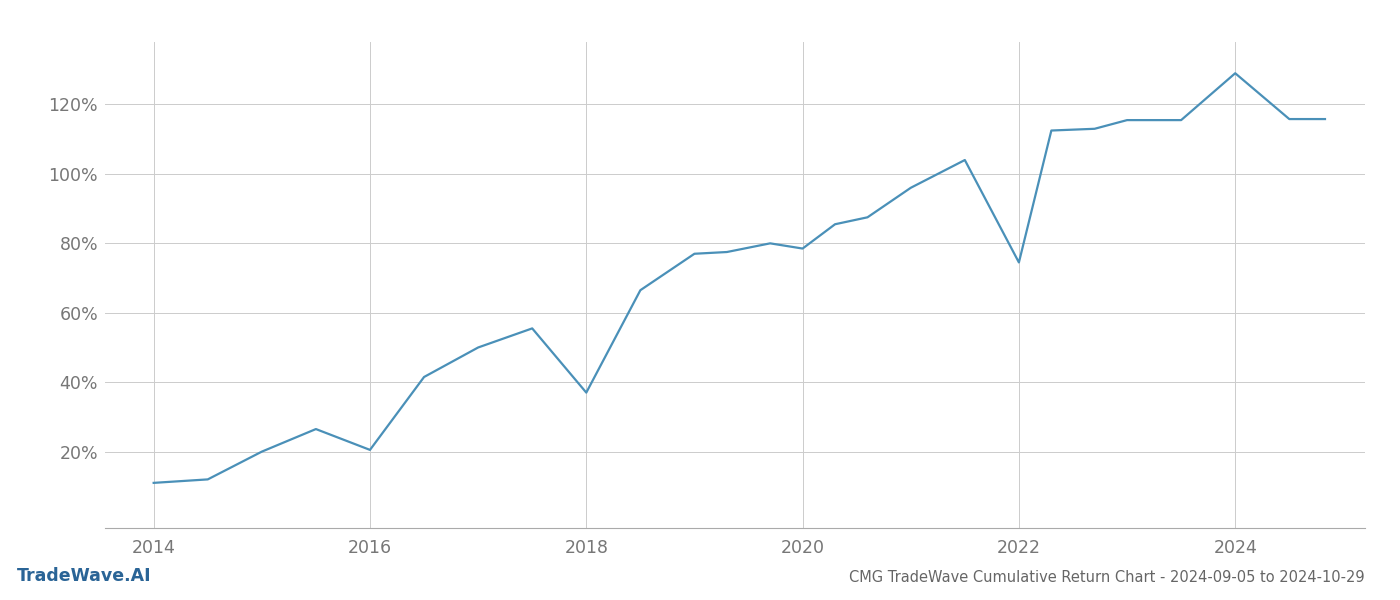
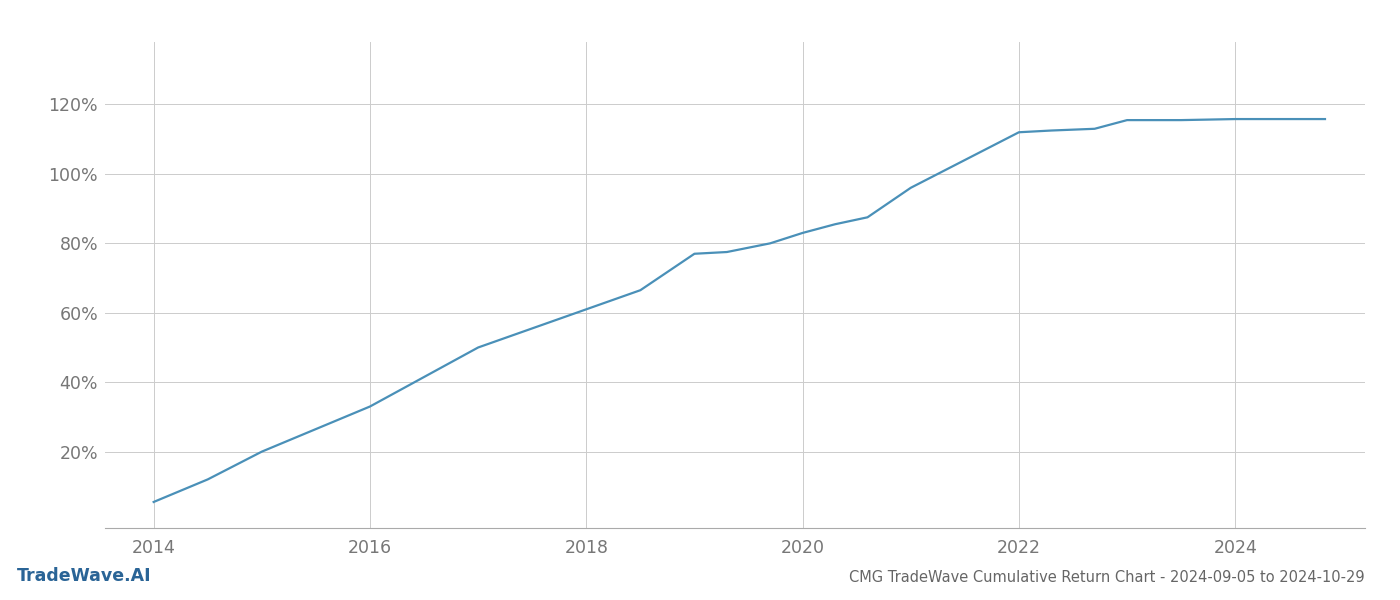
2014: 11.0% -> 5.5%
2016: 20.5% -> 33.0%
2018: 37.0% -> 61.0%
2020: 78.5% -> 83.0%
2022: 74.5% -> 112.0%
2024: 129.0% -> 115.8%
